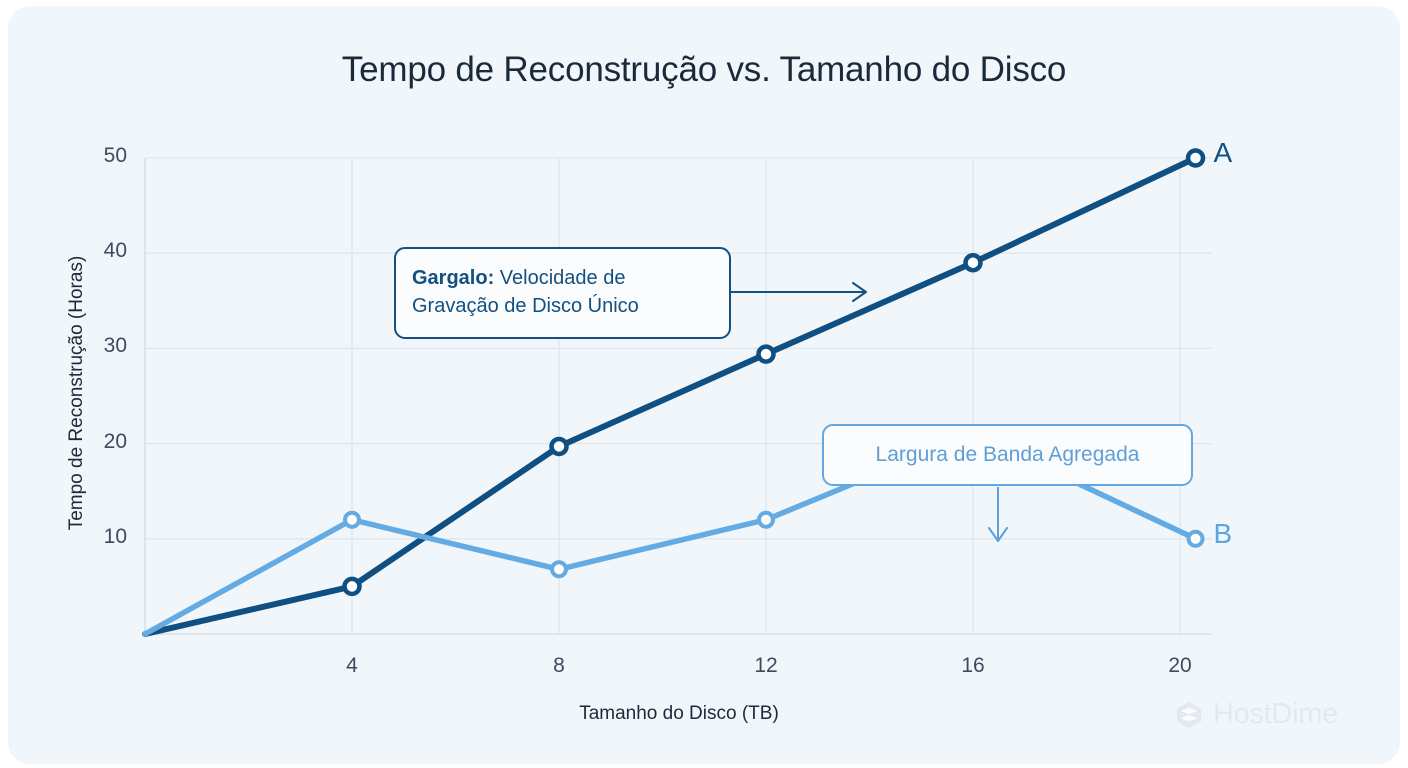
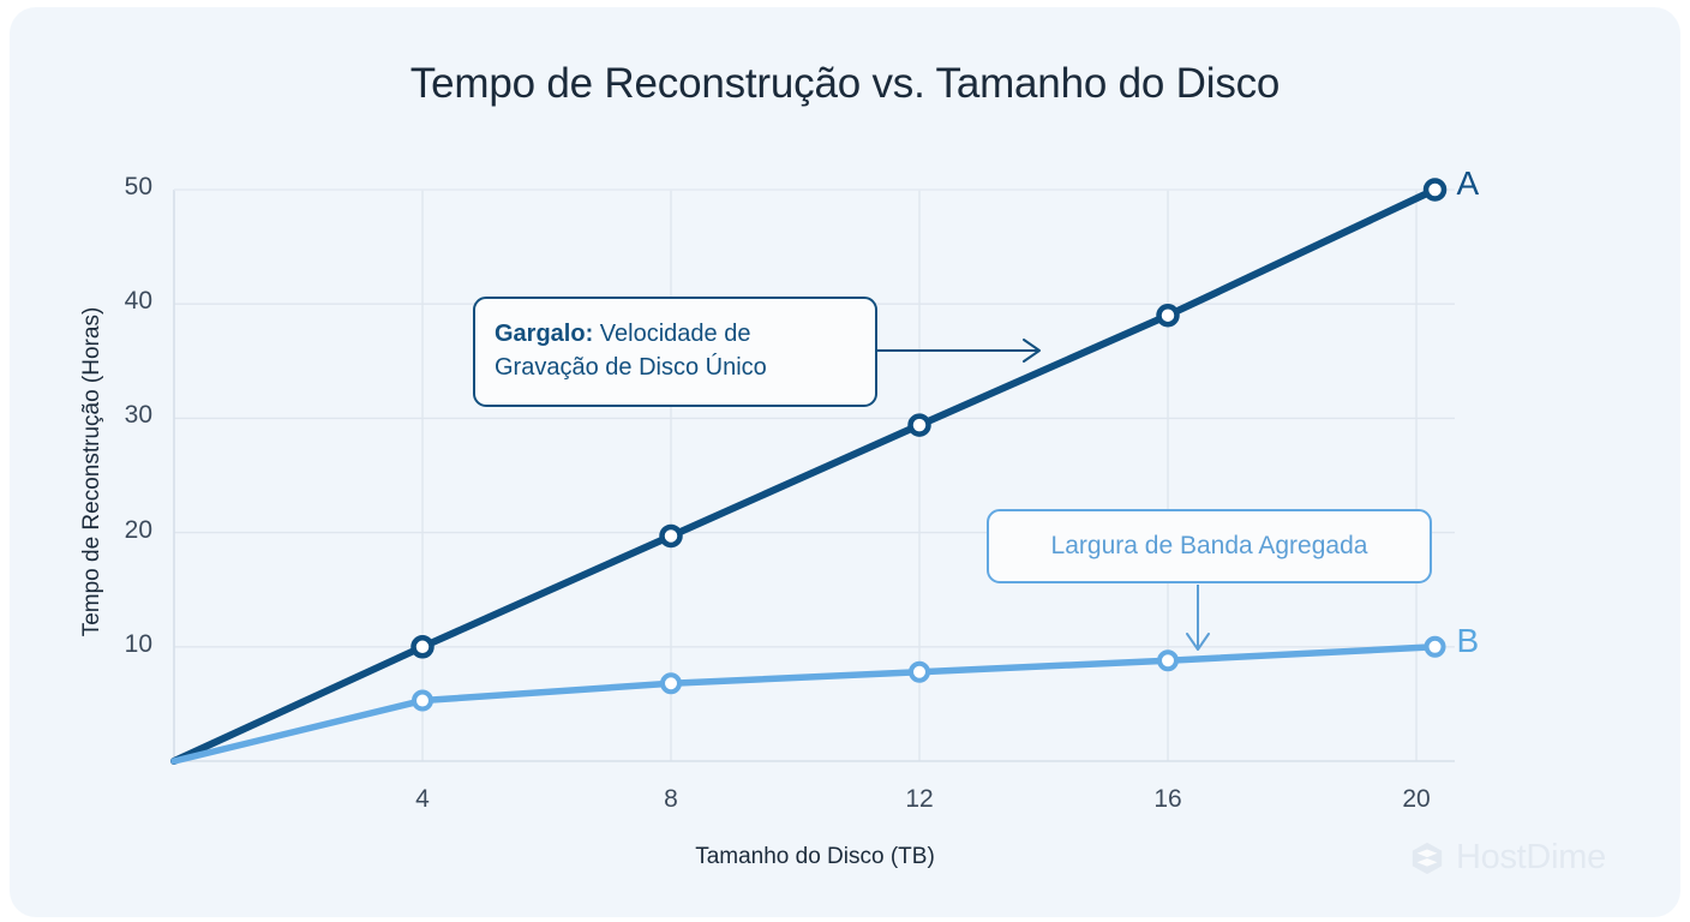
A/4: 5 -> 10
B/4: 12 -> 5
B/12: 12 -> 8
B/16: 21 -> 9
